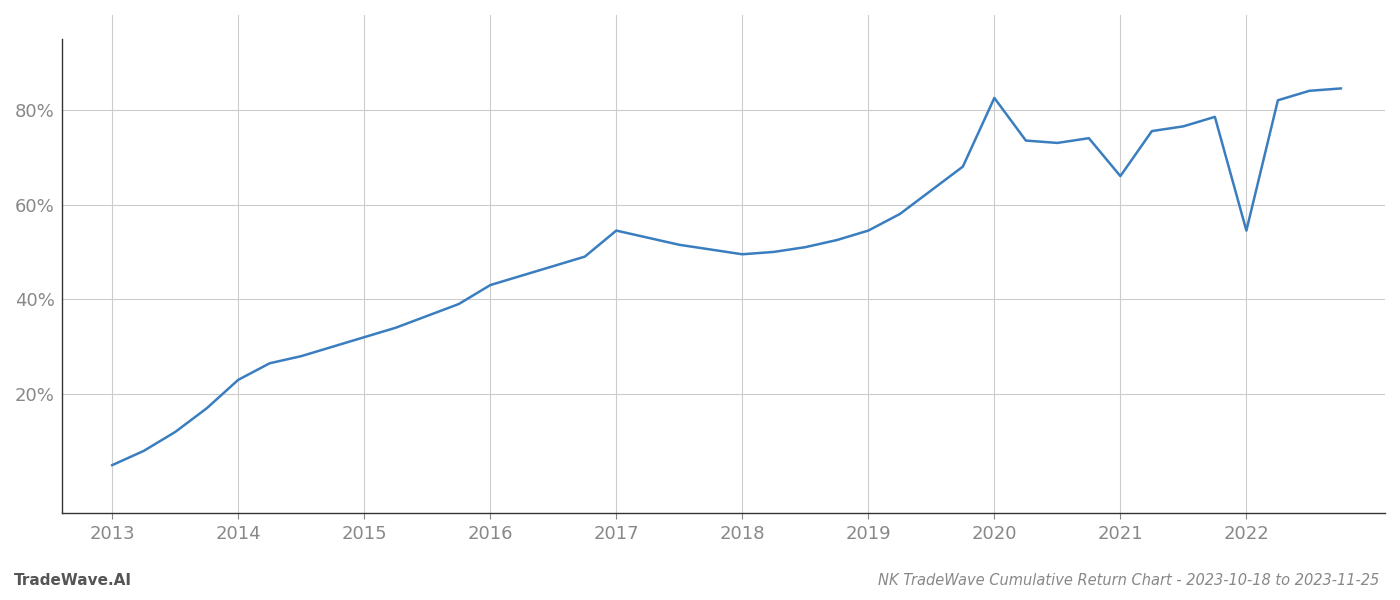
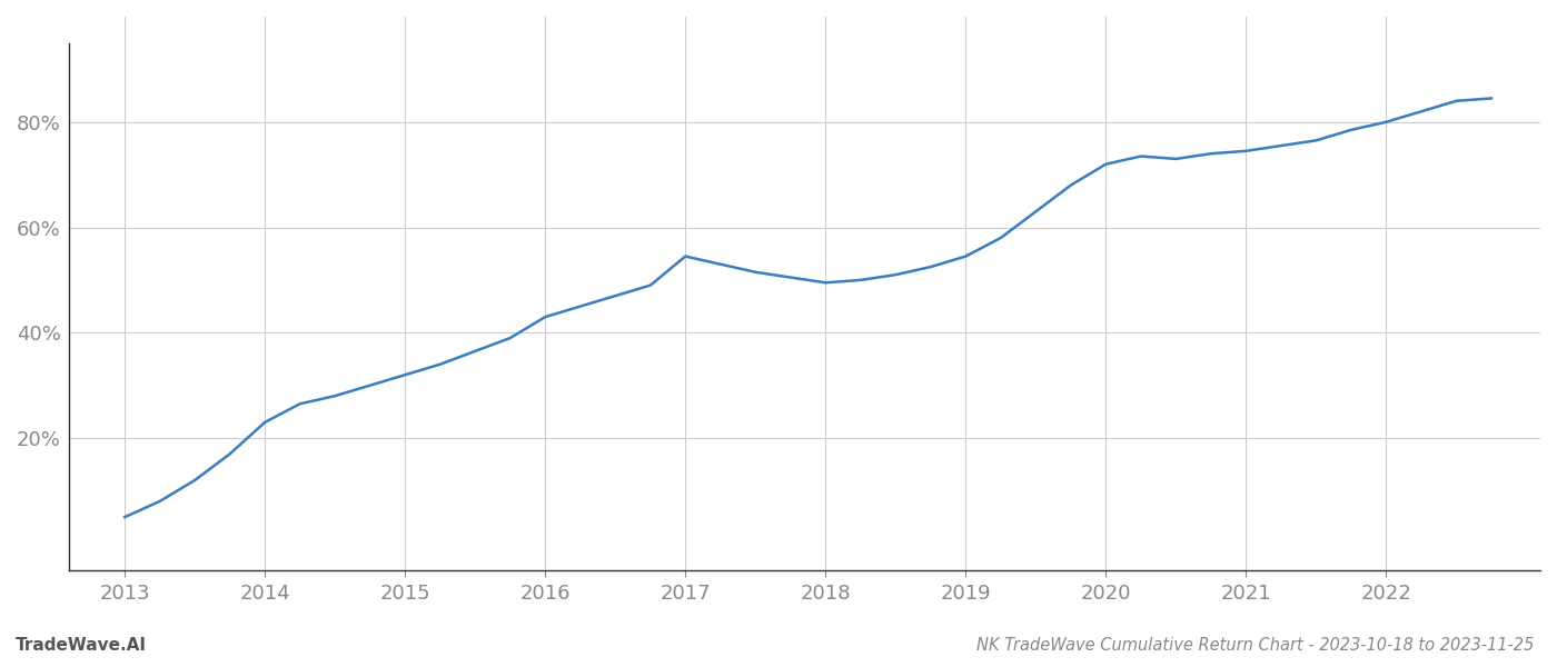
2020: 82.5% -> 72.0%
2021: 66.0% -> 74.5%
2022: 54.5% -> 80.0%
